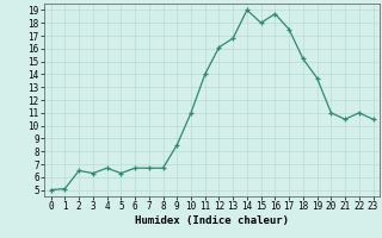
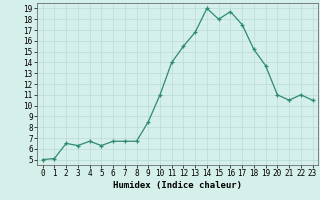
12: 16.1 -> 15.5
